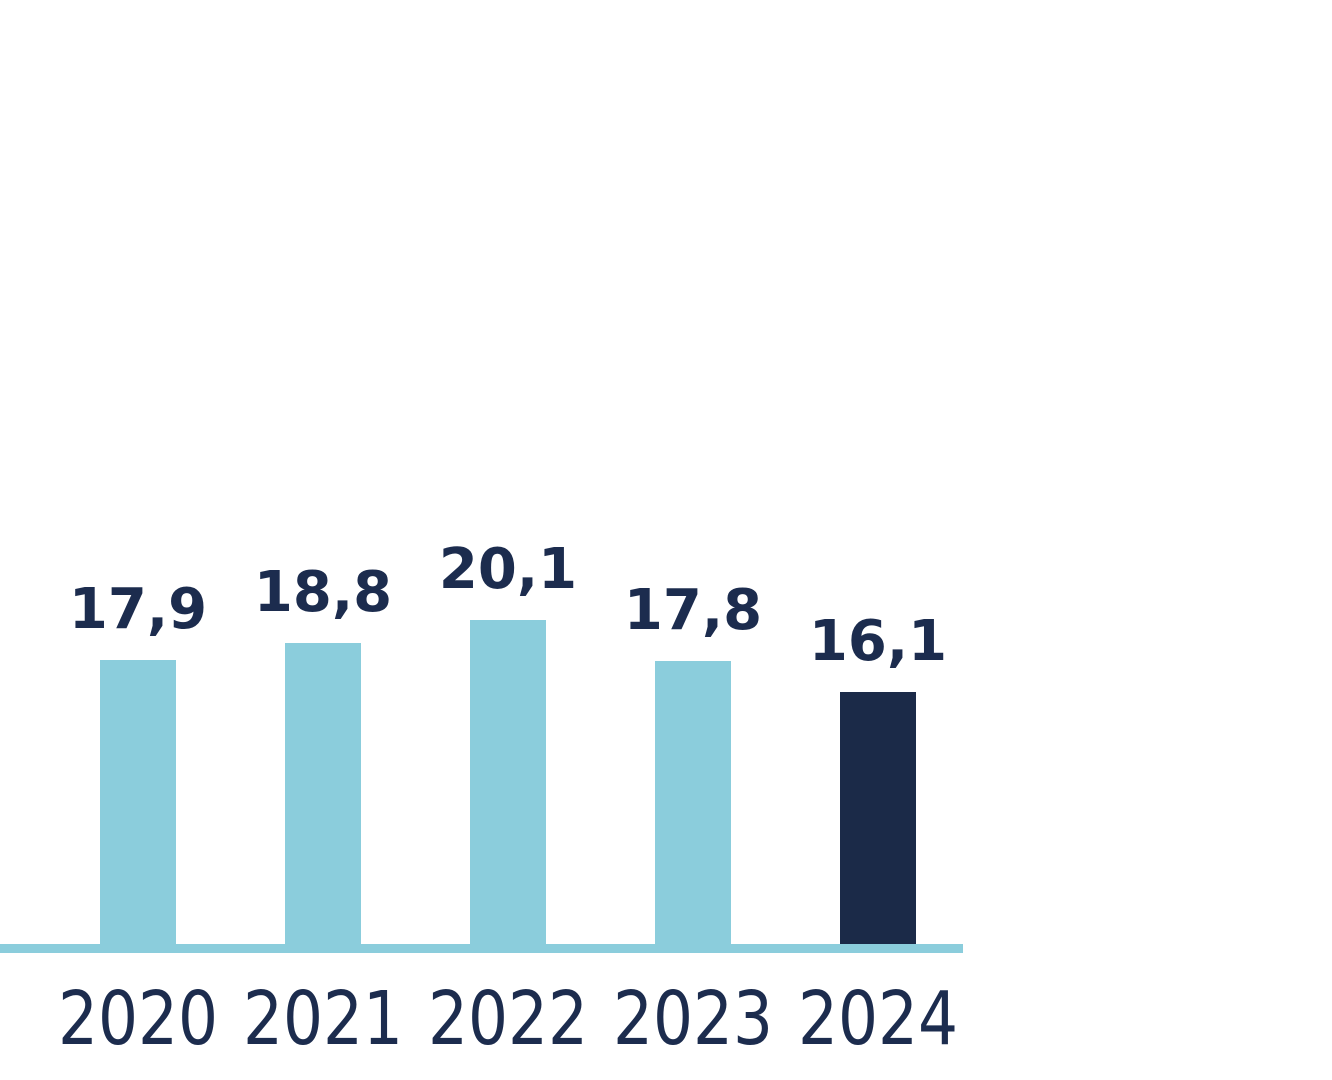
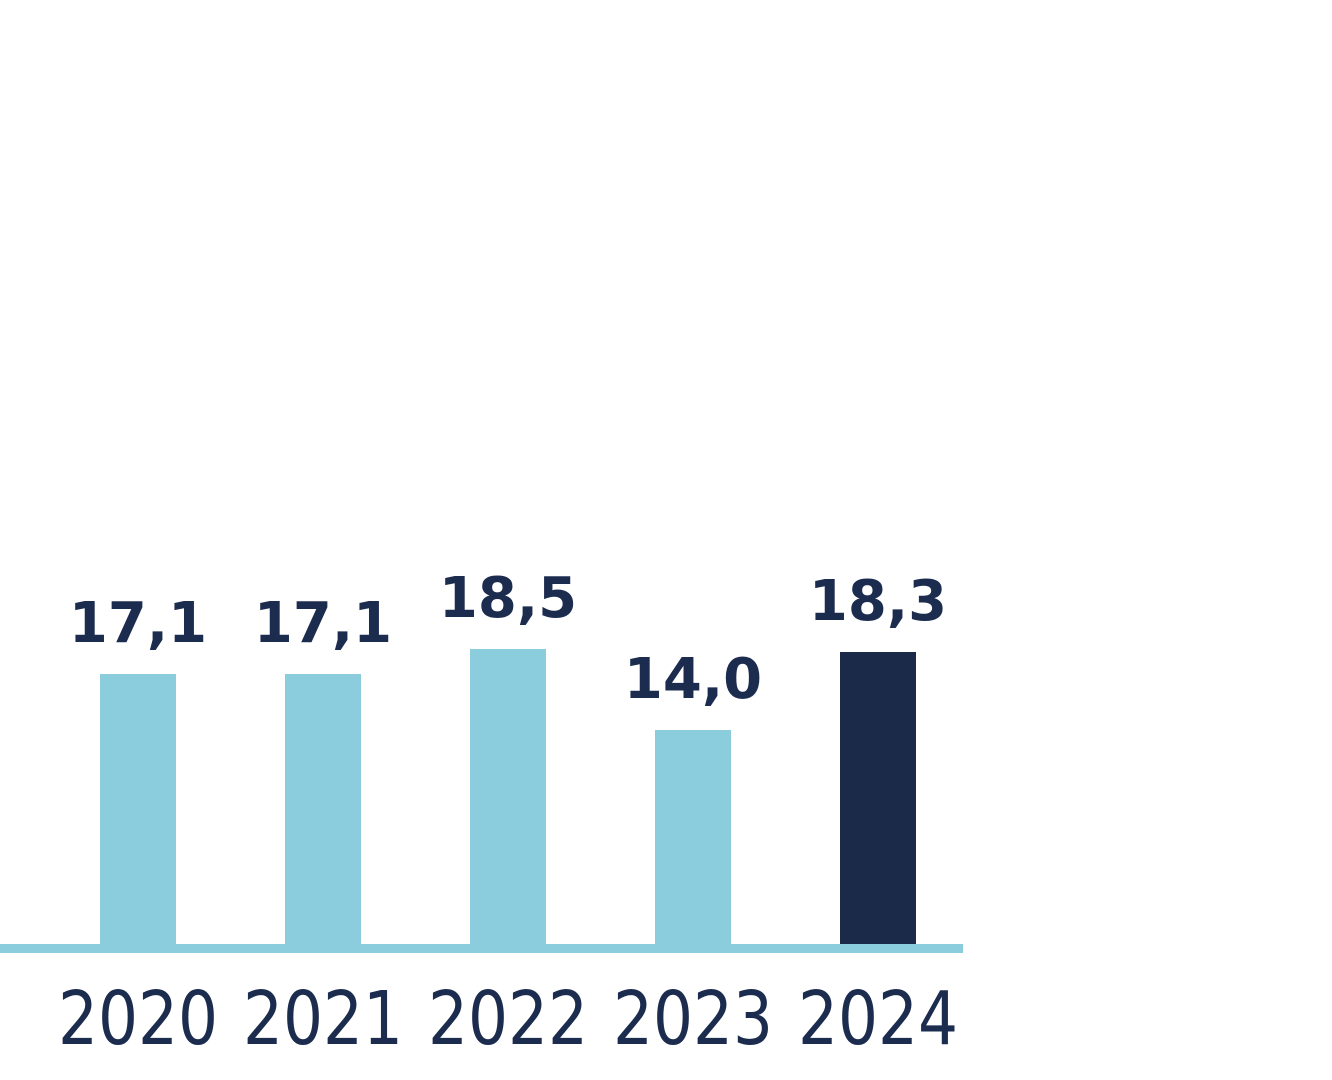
2020: 17,9 -> 17,1
2021: 18,8 -> 17,1
2022: 20,1 -> 18,5
2023: 17,8 -> 14,0
2024: 16,1 -> 18,3
